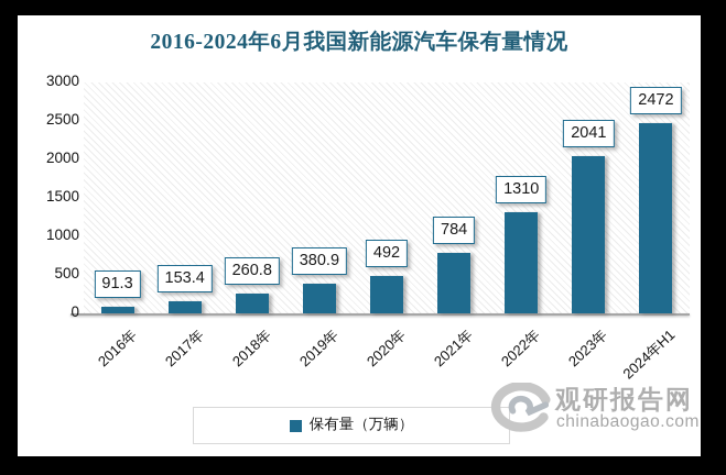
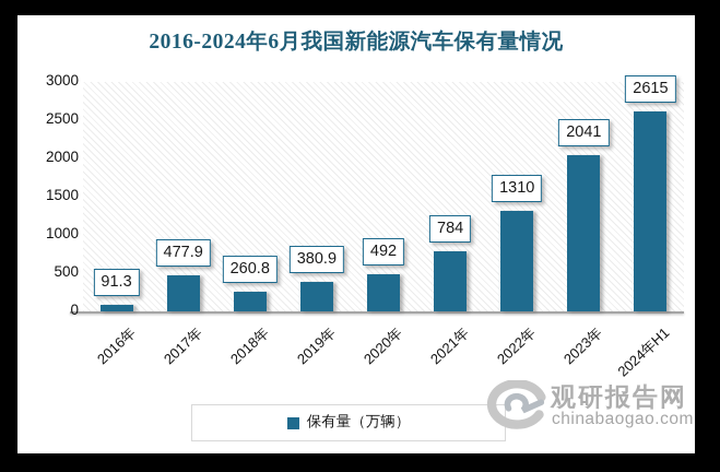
2017年: 153.4 -> 477.9
2024年H1: 2472 -> 2615
